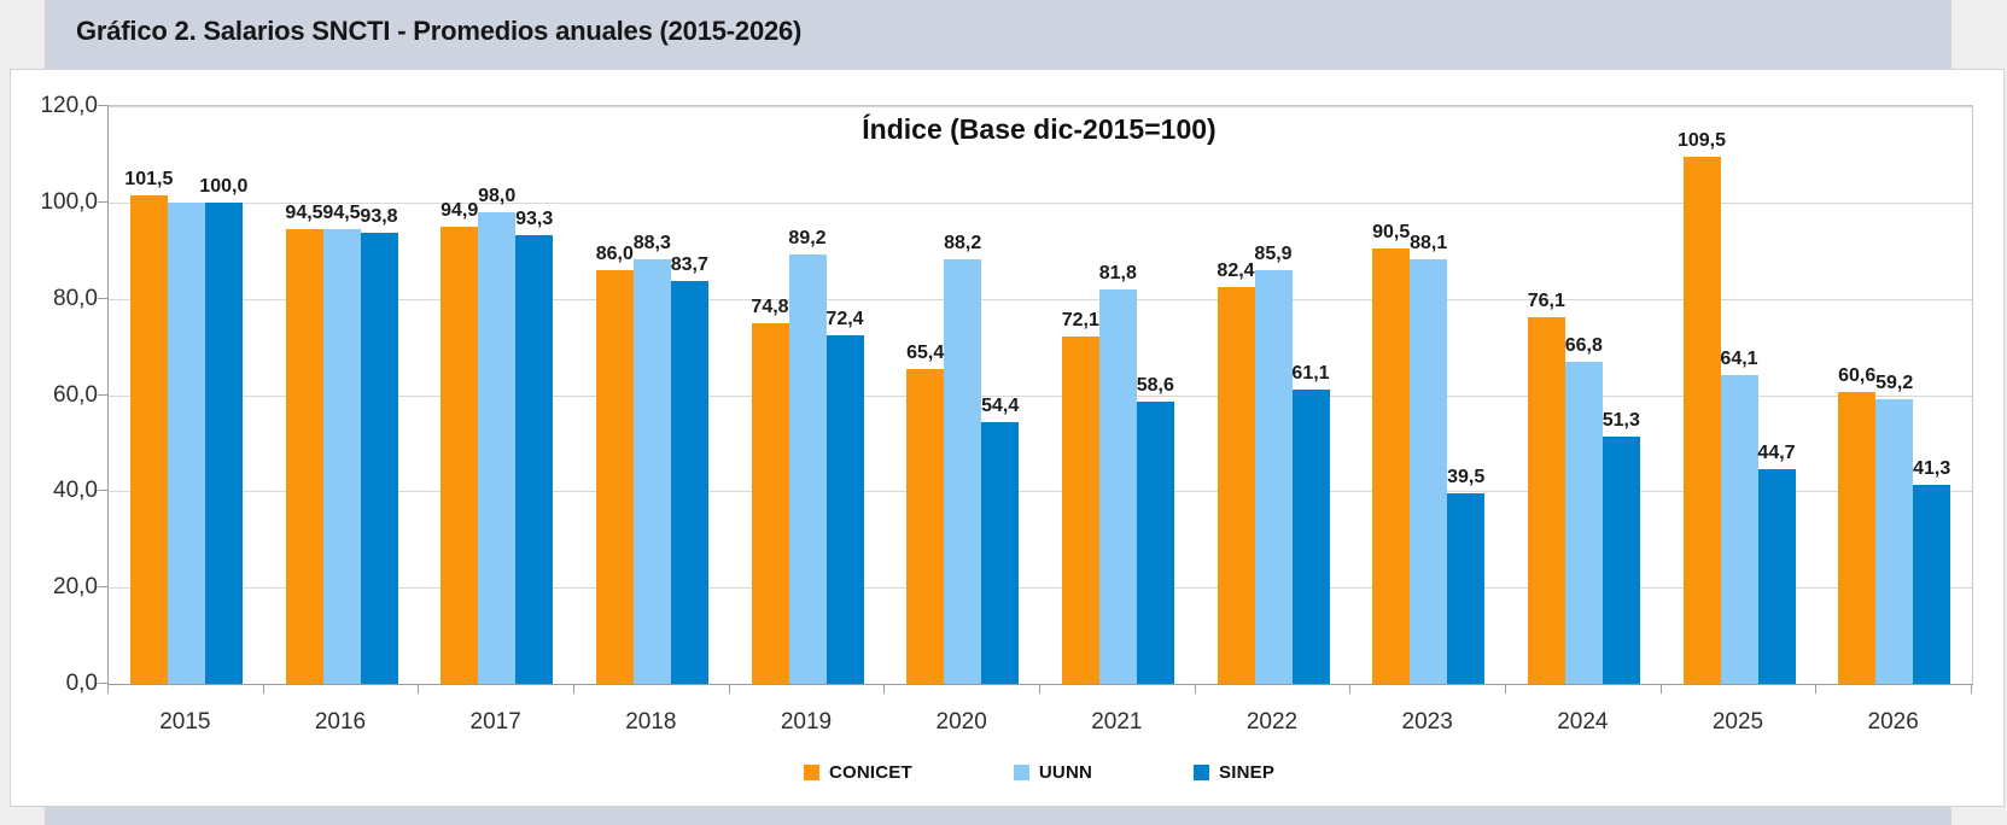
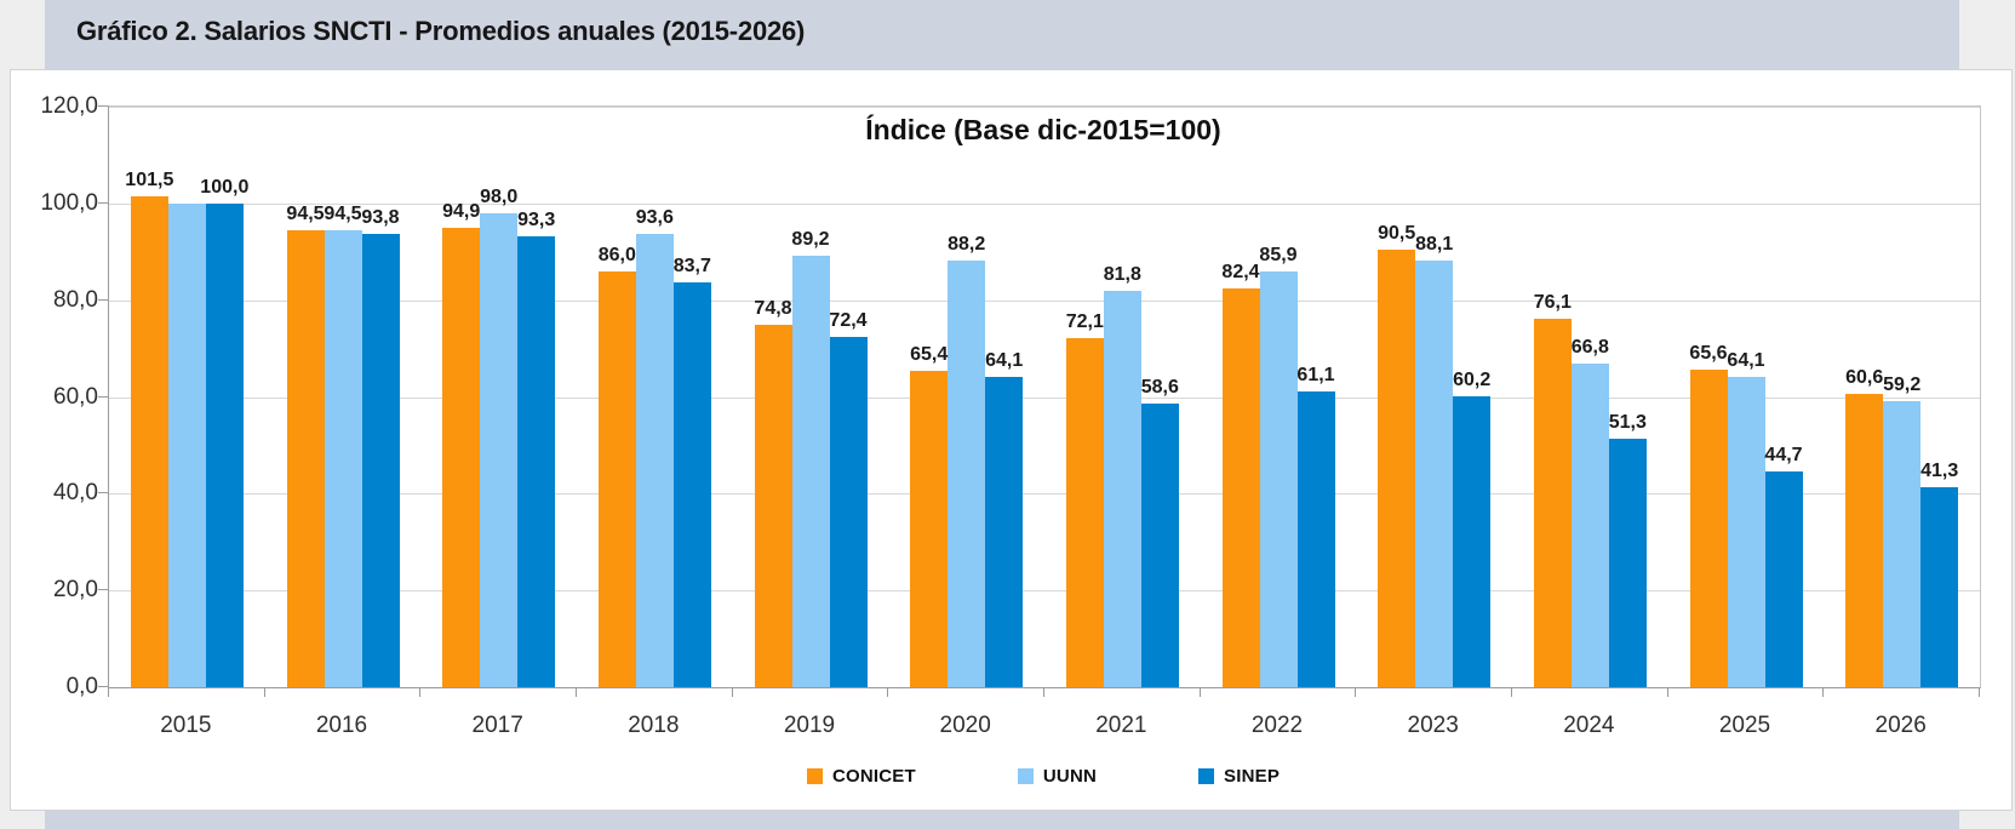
UUNN/2018: 88,3 -> 93,6
SINEP/2020: 54,4 -> 64,1
SINEP/2023: 39,5 -> 60,2
CONICET/2025: 109,5 -> 65,6
